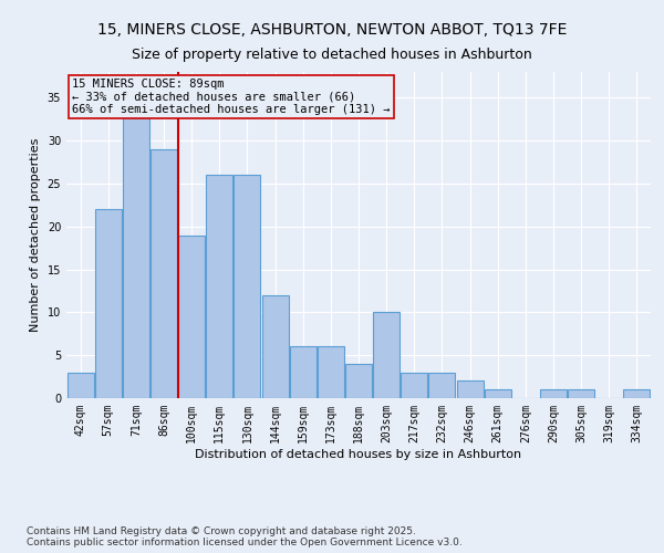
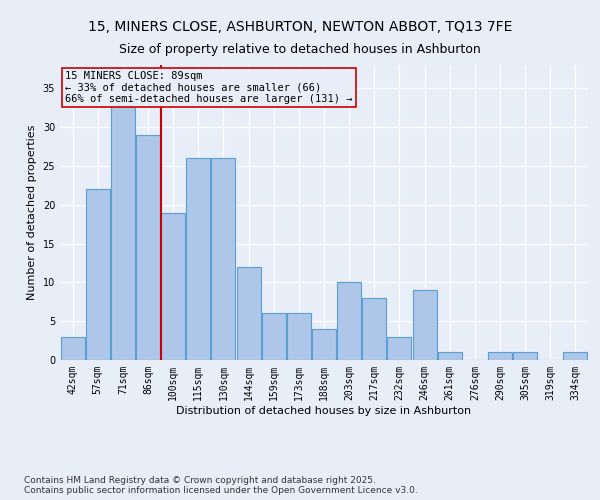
217sqm: 3 -> 8
246sqm: 2 -> 9
